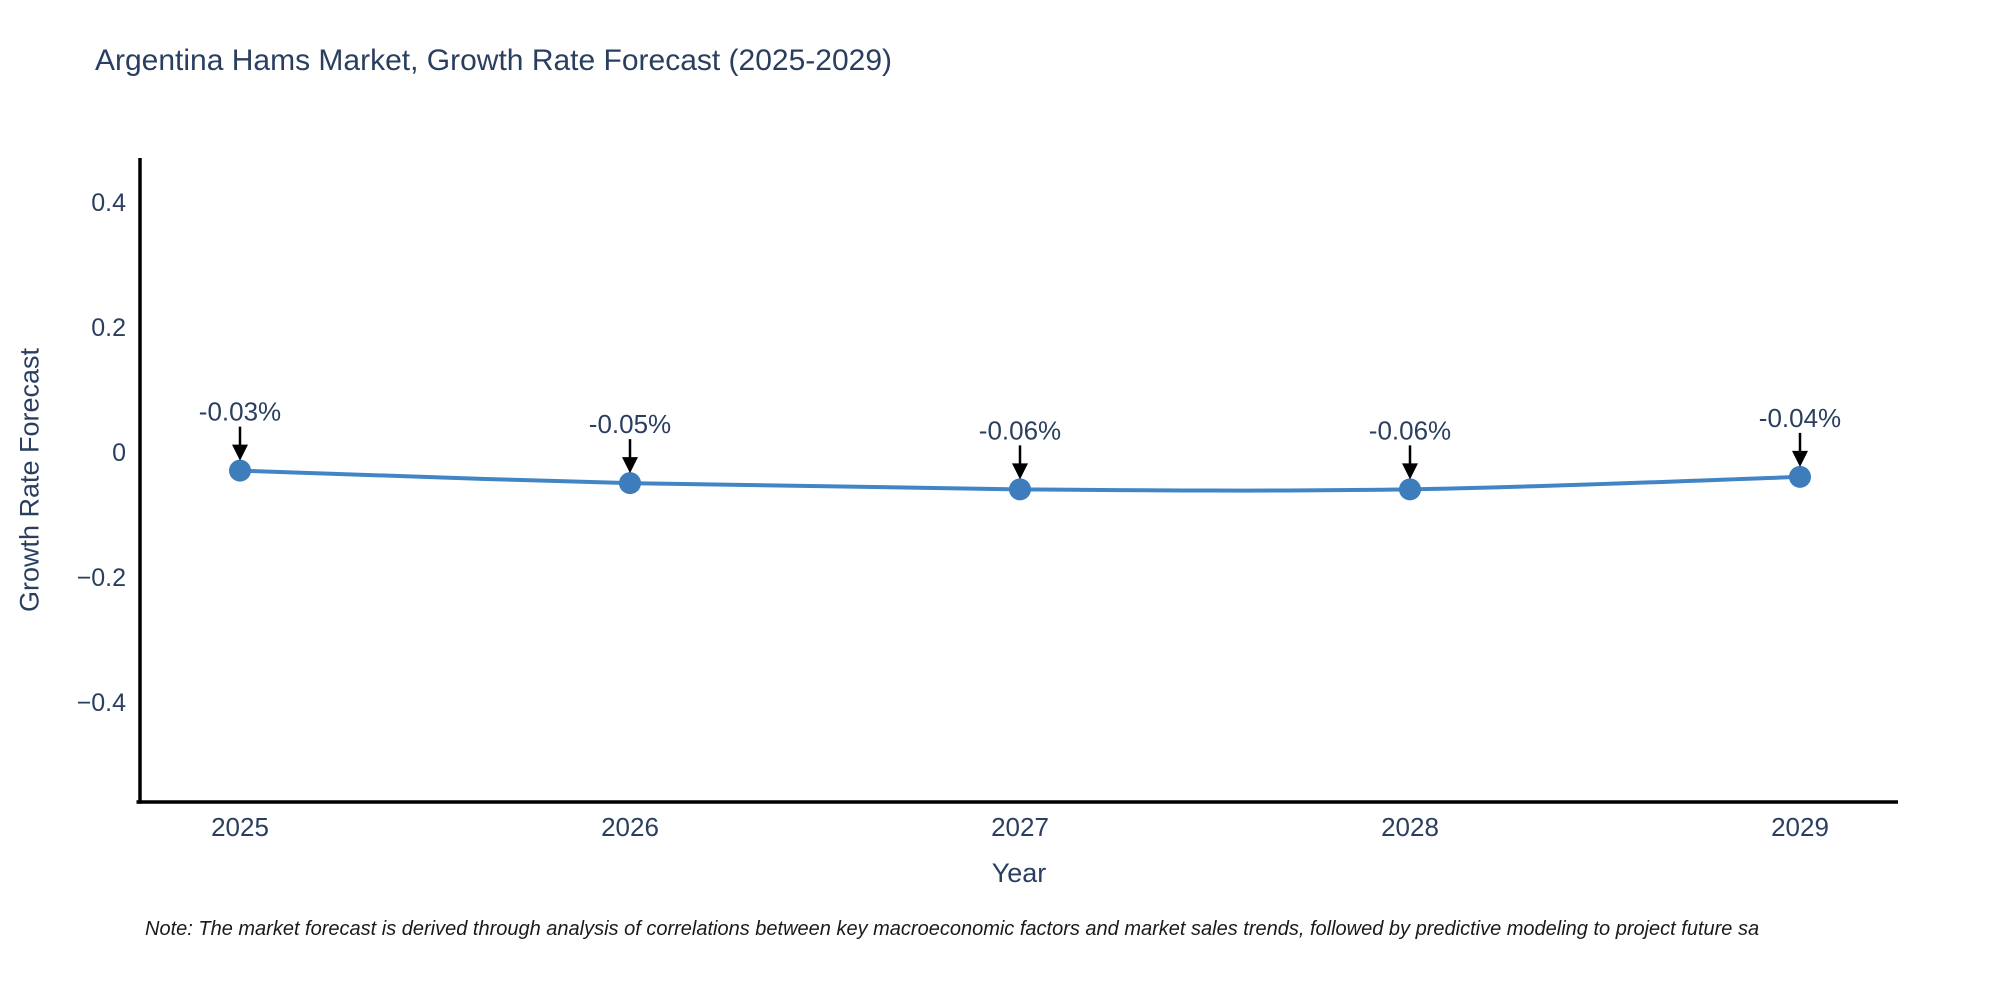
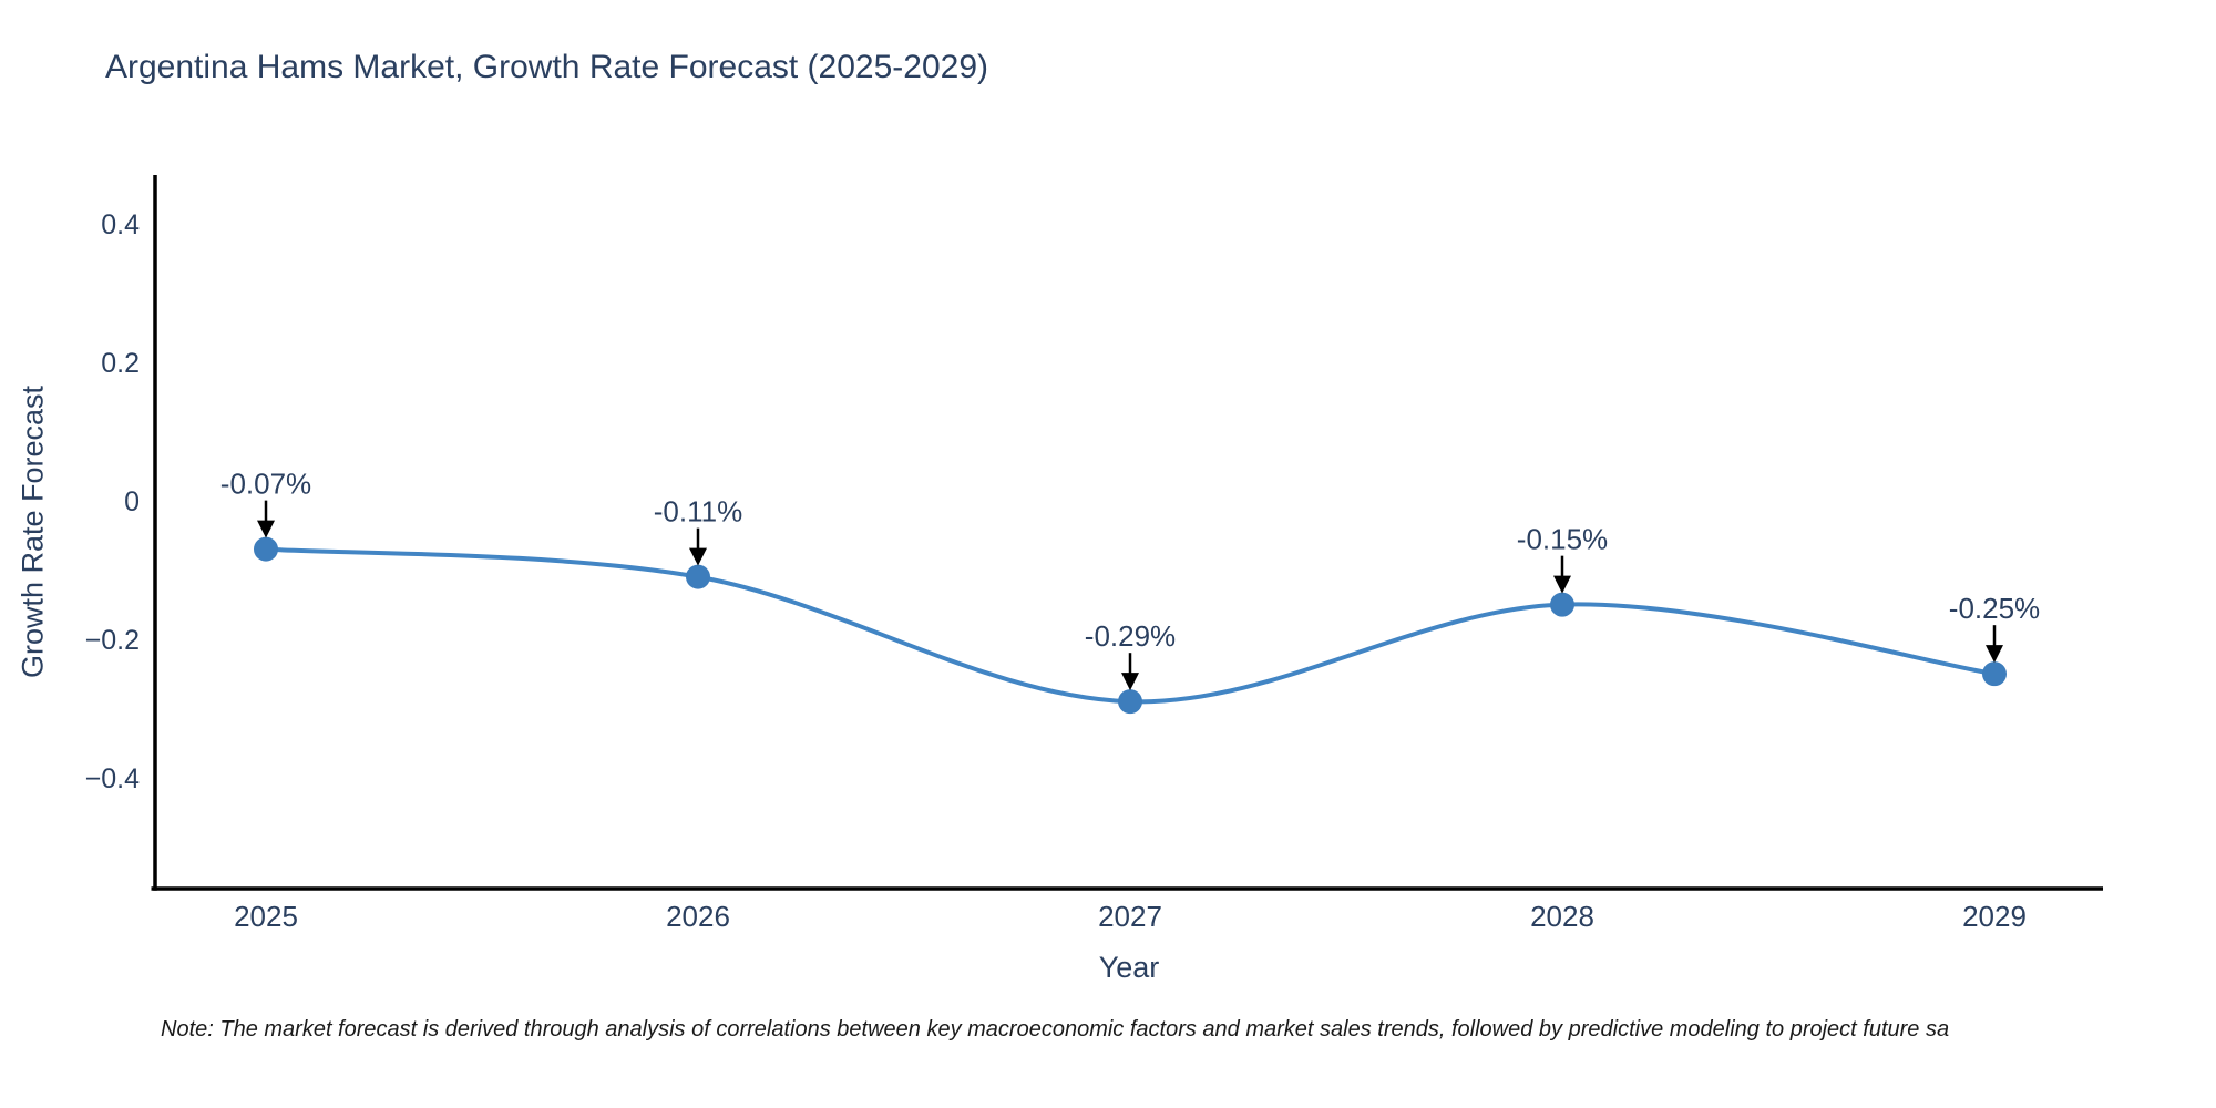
2025: -0.03% -> -0.07%
2026: -0.05% -> -0.11%
2027: -0.06% -> -0.29%
2028: -0.06% -> -0.15%
2029: -0.04% -> -0.25%
